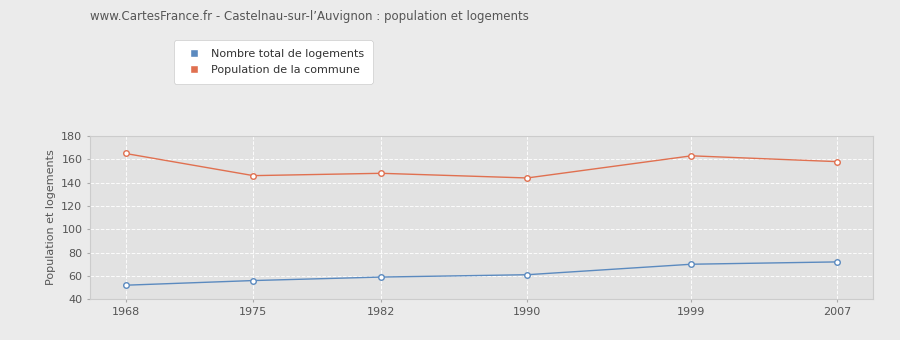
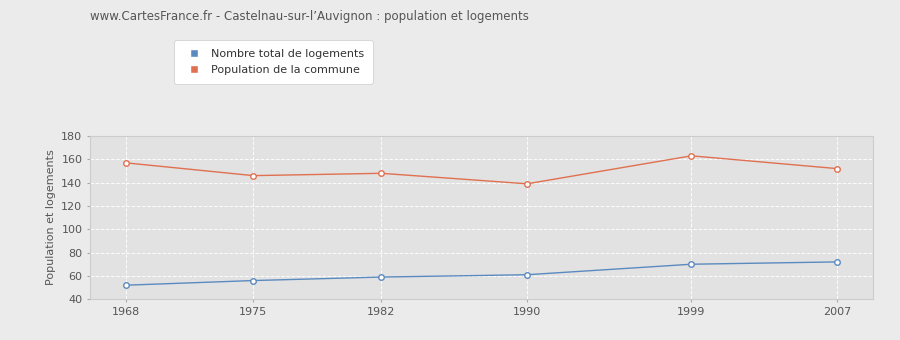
Population de la commune/1968: 165 -> 157
Population de la commune/1990: 144 -> 139
Population de la commune/2007: 158 -> 152
